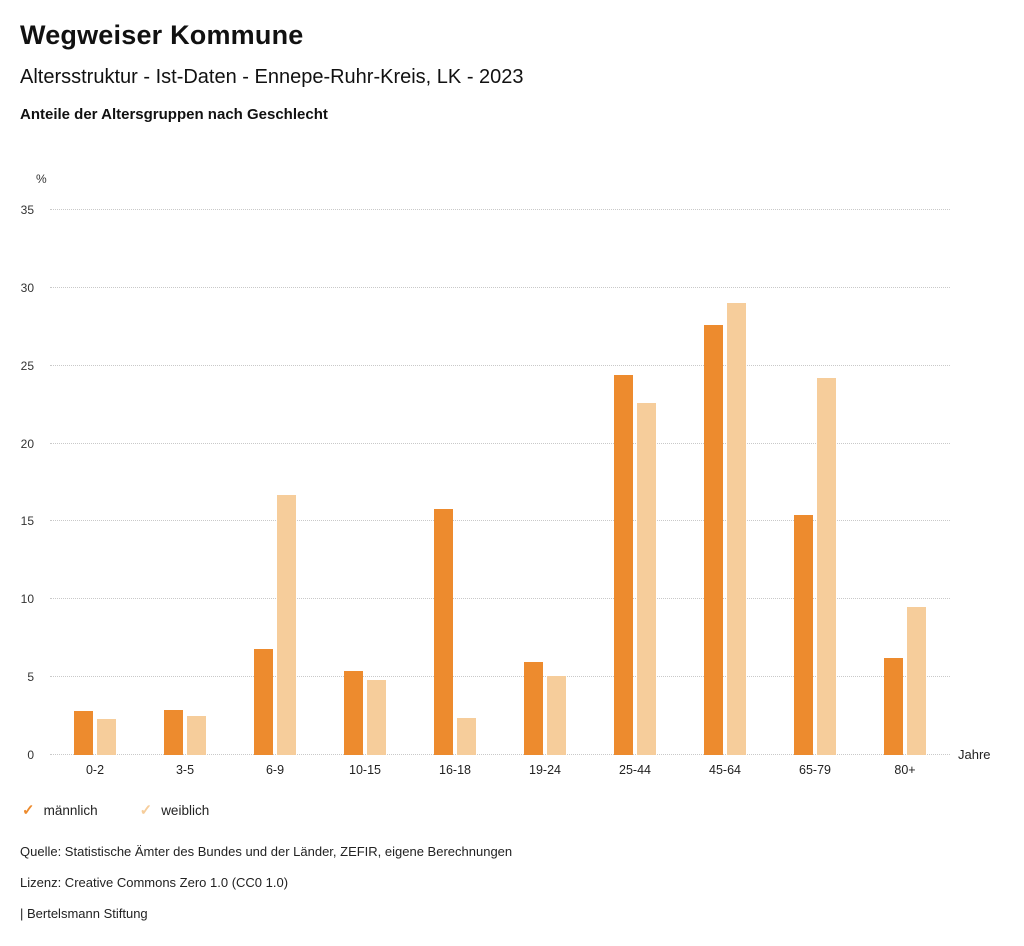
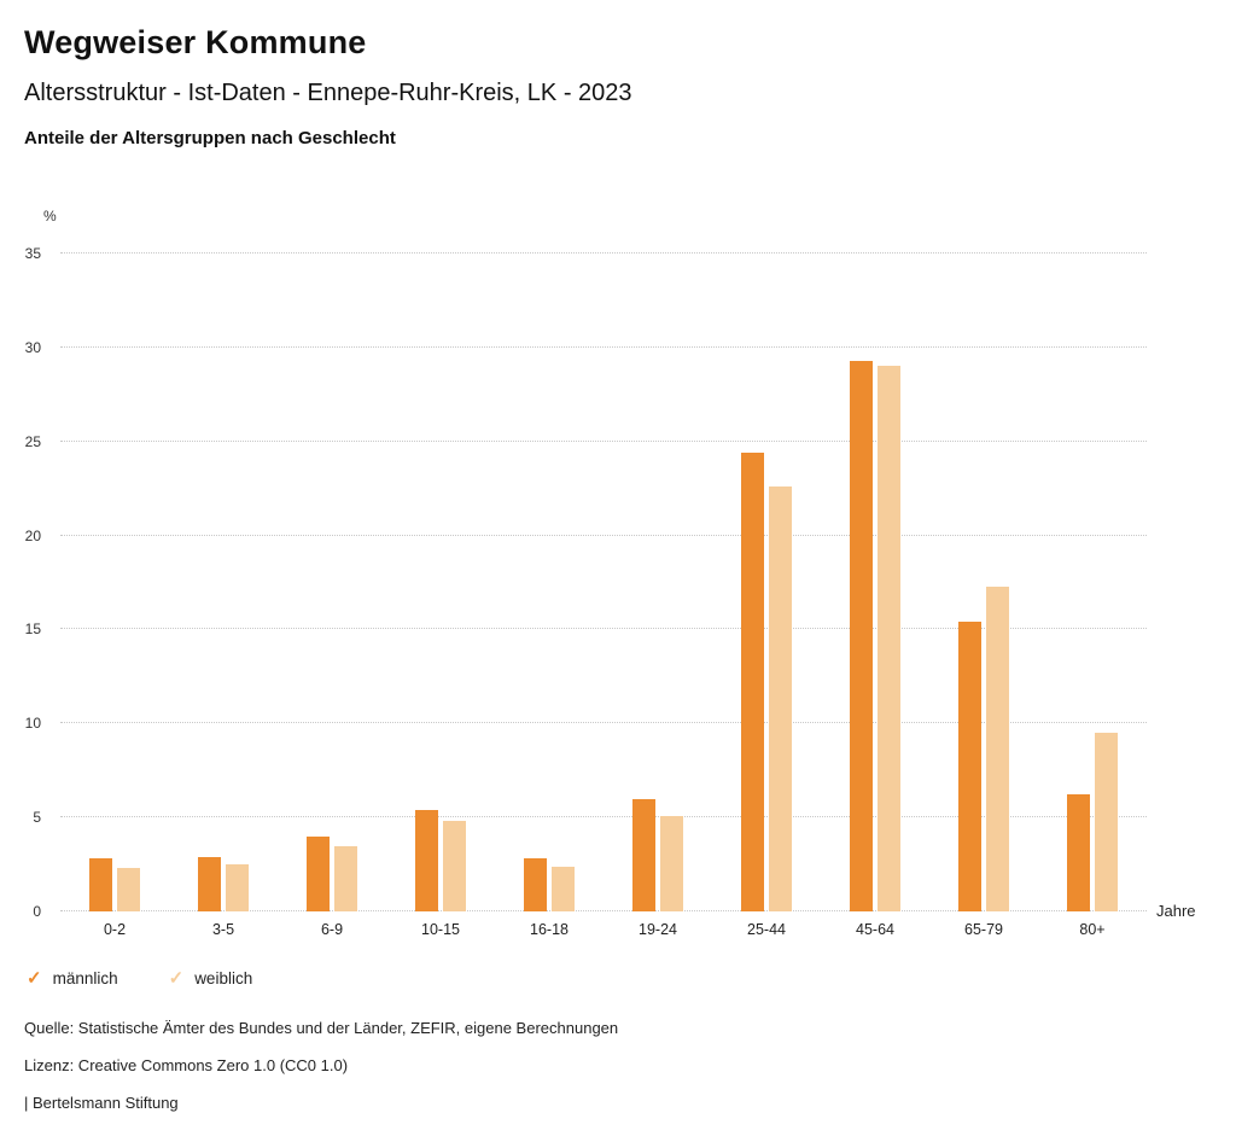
männlich/6-9: 6.8 -> 4.0
weiblich/6-9: 16.7 -> 3.5
männlich/16-18: 15.8 -> 2.8
männlich/45-64: 27.6 -> 29.3
weiblich/65-79: 24.2 -> 17.3
